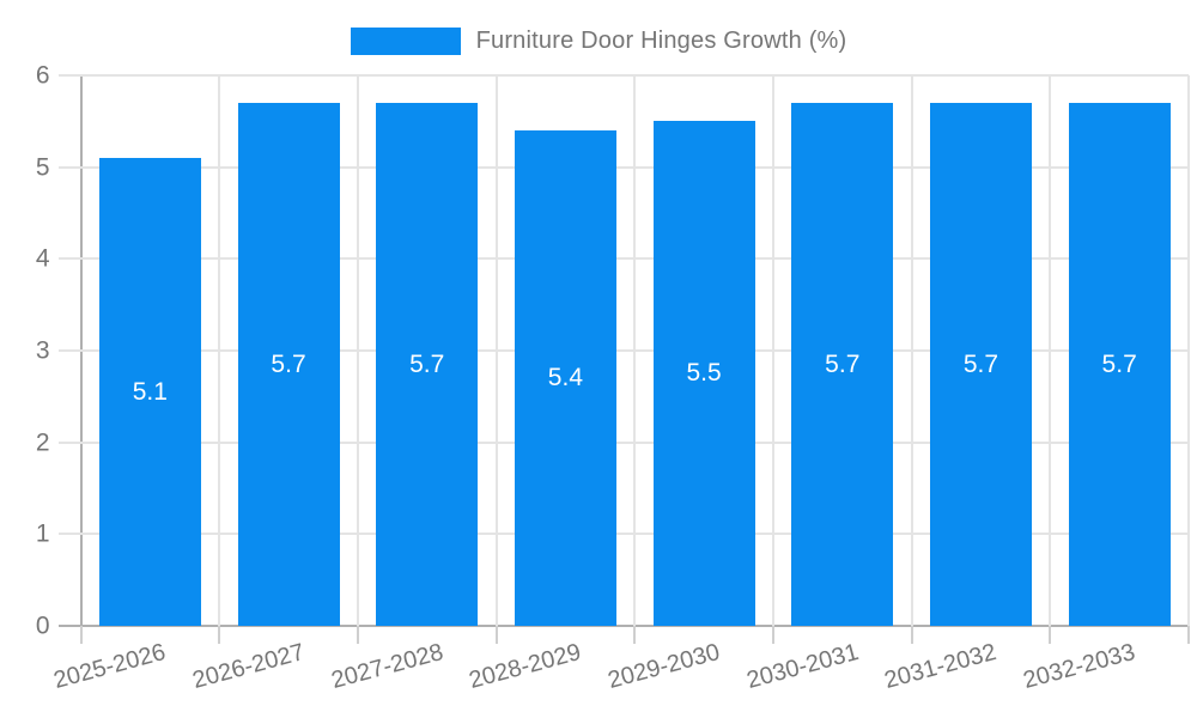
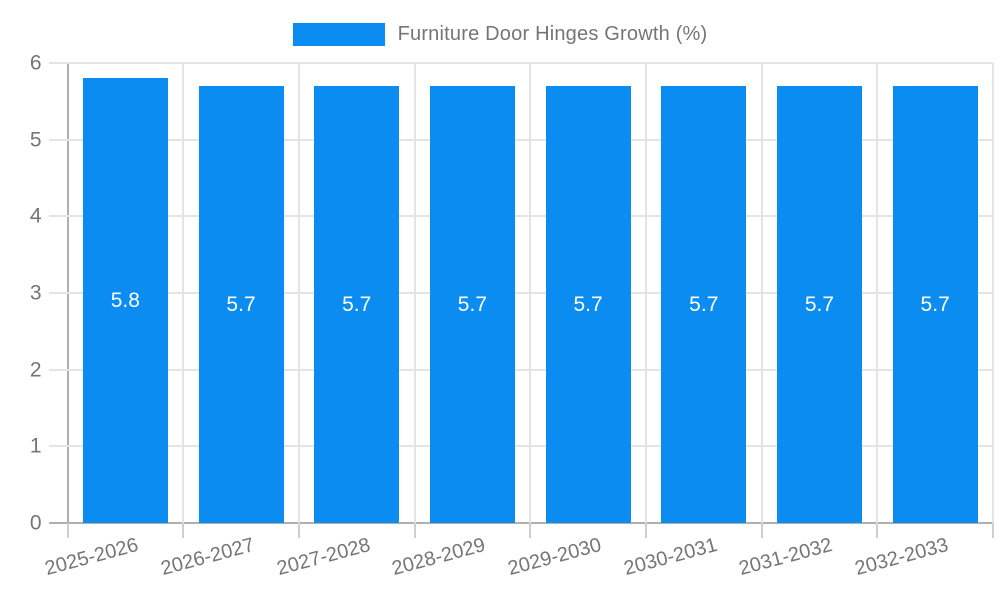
2025-2026: 5.1 -> 5.8
2028-2029: 5.4 -> 5.7
2029-2030: 5.5 -> 5.7
